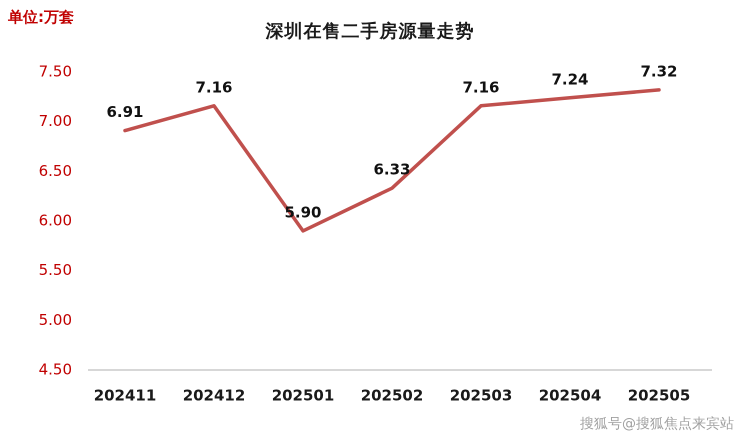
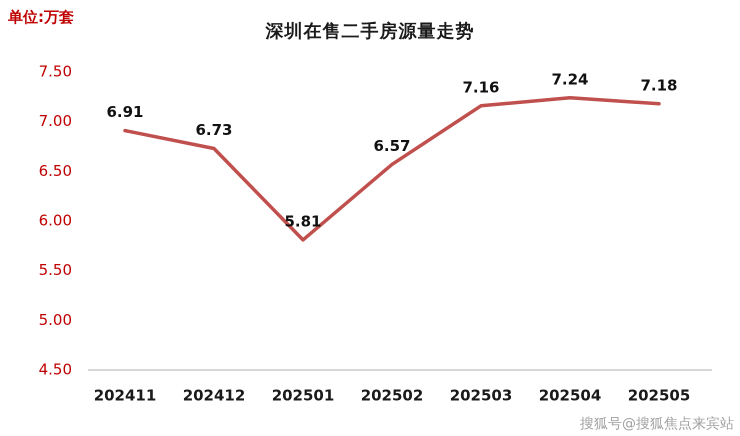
202412: 7.16 -> 6.73
202501: 5.90 -> 5.81
202502: 6.33 -> 6.57
202505: 7.32 -> 7.18
